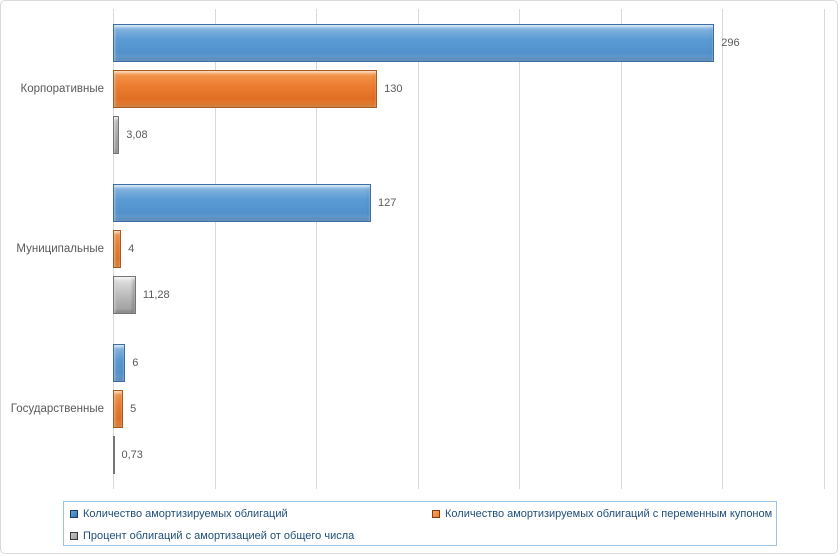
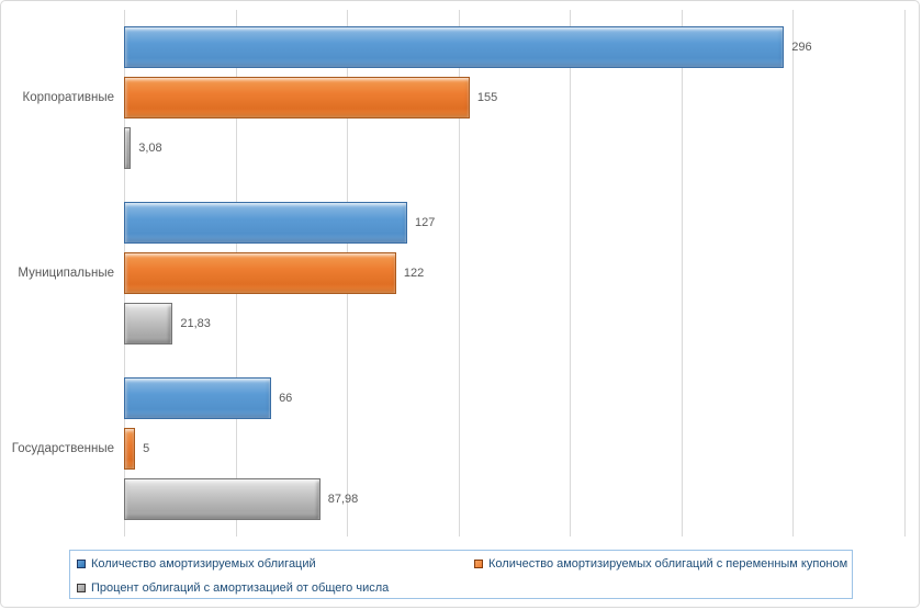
Количество амортизируемых облигаций с переменным купоном/Корпоративные: 130 -> 155
Количество амортизируемых облигаций с переменным купоном/Муниципальные: 4 -> 122
Процент облигаций с амортизацией от общего числа/Муниципальные: 11,28 -> 21,83
Количество амортизируемых облигаций/Государственные: 6 -> 66
Процент облигаций с амортизацией от общего числа/Государственные: 0,73 -> 87,98
